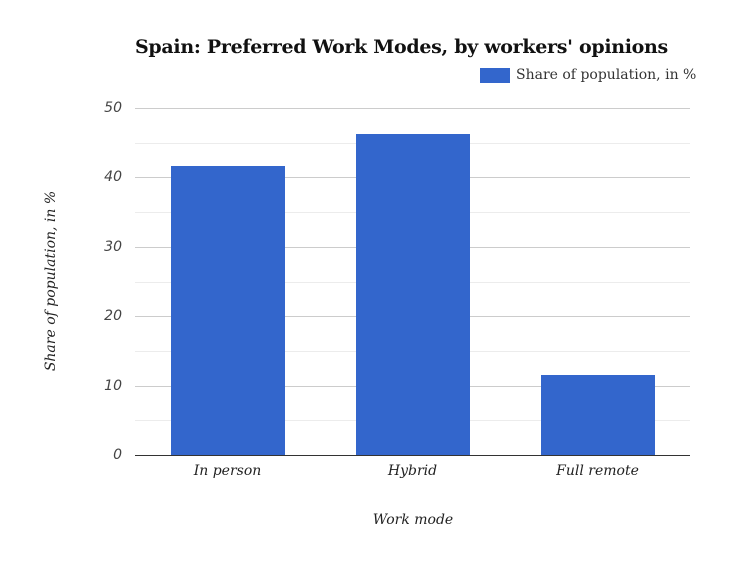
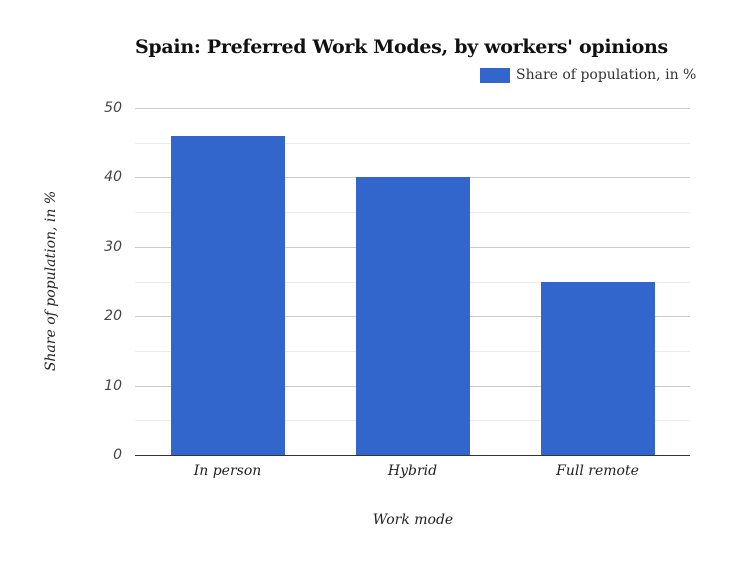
In person: 42 -> 46
Hybrid: 46 -> 40
Full remote: 12 -> 25
